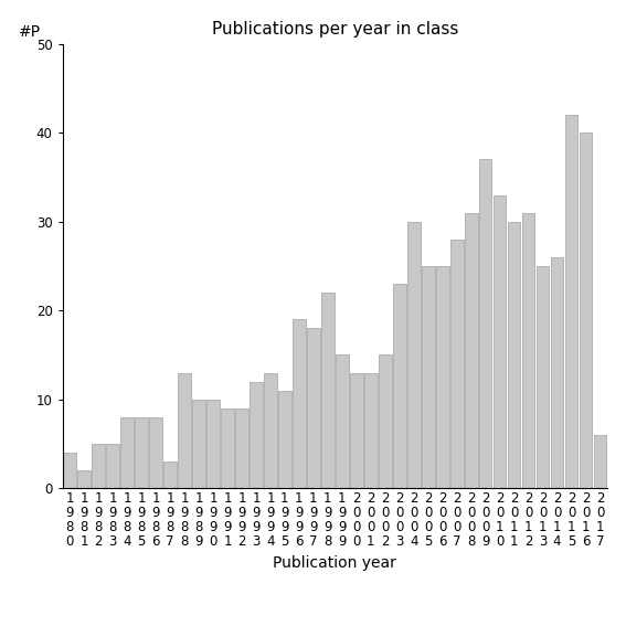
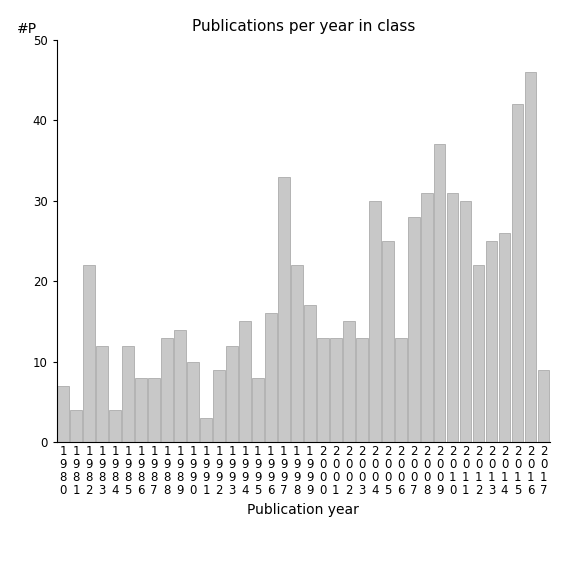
1 9 8 0: 4 -> 7
1 9 8 1: 2 -> 4
1 9 8 2: 5 -> 22
1 9 8 3: 5 -> 12
1 9 8 4: 8 -> 4
1 9 8 5: 8 -> 12
1 9 8 7: 3 -> 8
1 9 8 9: 10 -> 14
1 9 9 1: 9 -> 3
1 9 9 4: 13 -> 15
1 9 9 5: 11 -> 8
1 9 9 6: 19 -> 16
1 9 9 7: 18 -> 33
1 9 9 9: 15 -> 17
2 0 0 3: 23 -> 13
2 0 0 6: 25 -> 13
2 0 1 0: 33 -> 31
2 0 1 2: 31 -> 22
2 0 1 6: 40 -> 46
2 0 1 7: 6 -> 9
